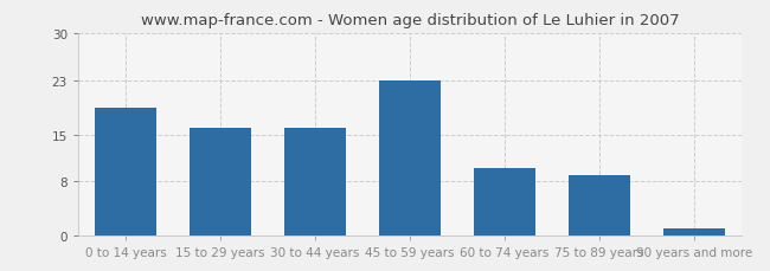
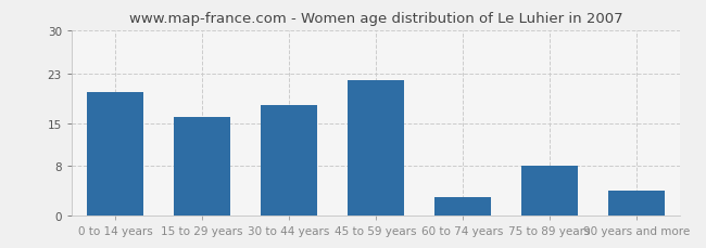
0 to 14 years: 19 -> 20
30 to 44 years: 16 -> 18
45 to 59 years: 23 -> 22
60 to 74 years: 10 -> 3
75 to 89 years: 9 -> 8
90 years and more: 1 -> 4
